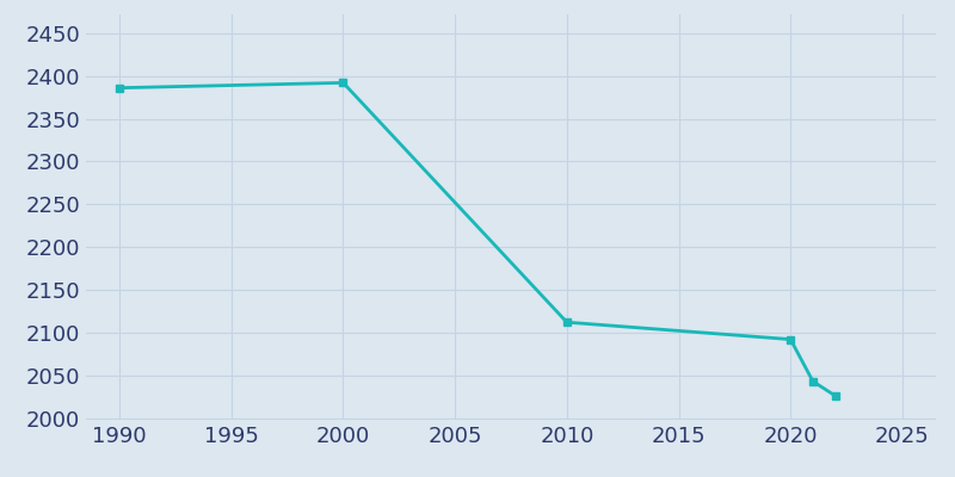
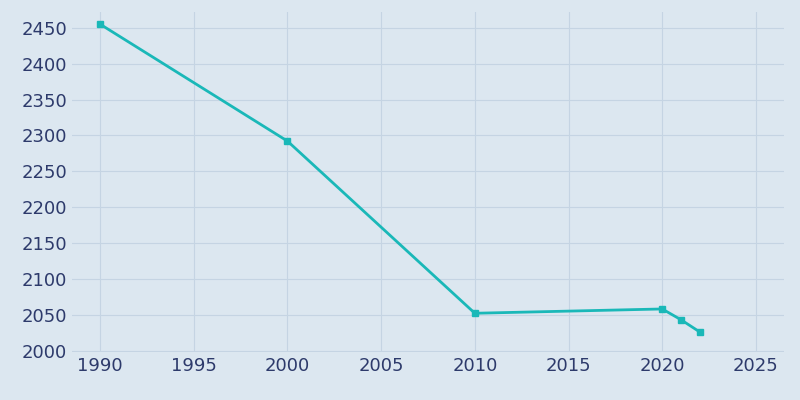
1990: 2386 -> 2455
2000: 2392 -> 2292
2010: 2112 -> 2052
2020: 2092 -> 2058
